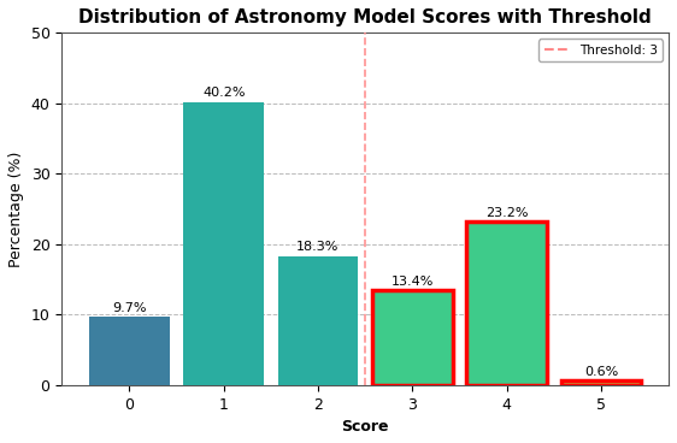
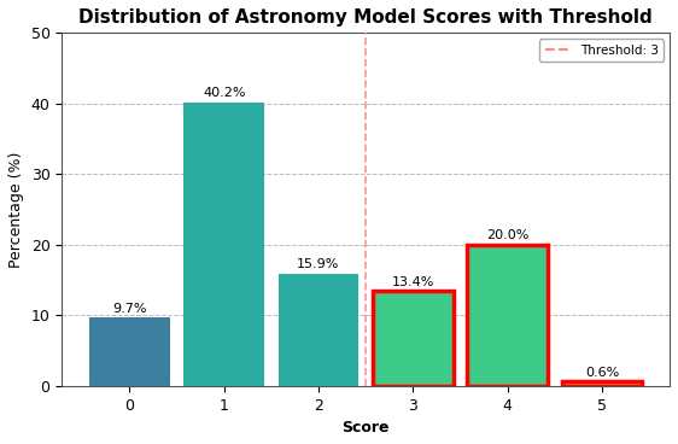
2: 18.3% -> 15.9%
4: 23.2% -> 20.0%
